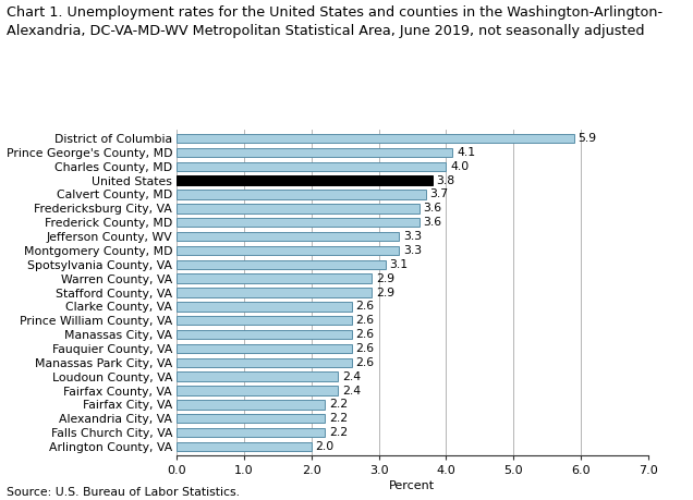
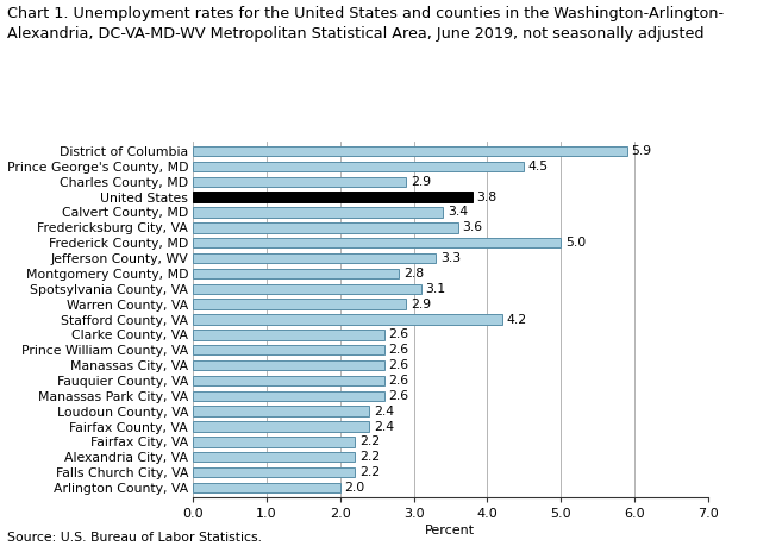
Prince George's County, MD: 4.1 -> 4.5
Charles County, MD: 4.0 -> 2.9
Calvert County, MD: 3.7 -> 3.4
Frederick County, MD: 3.6 -> 5.0
Montgomery County, MD: 3.3 -> 2.8
Stafford County, VA: 2.9 -> 4.2
